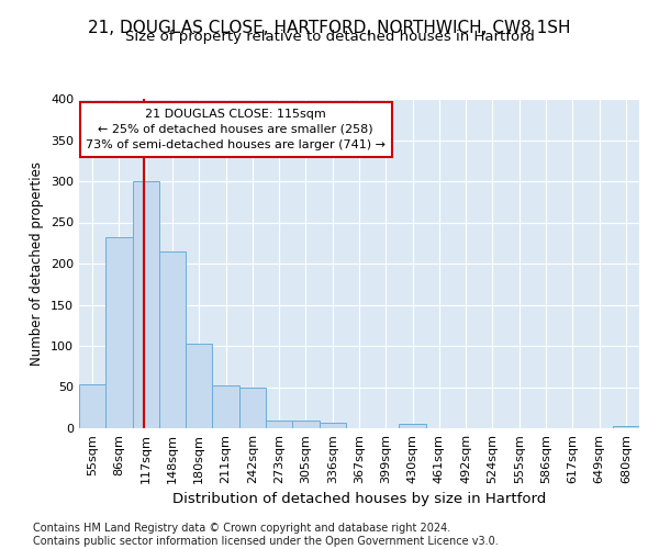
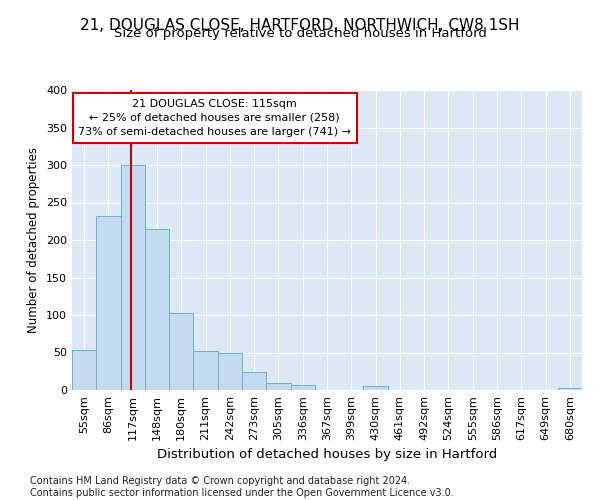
273sqm: 10 -> 24
